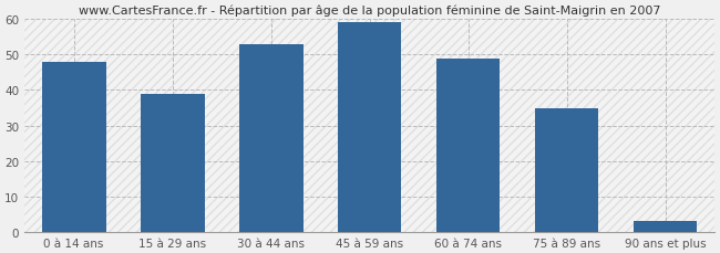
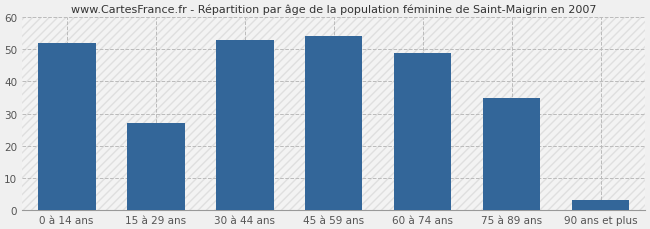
0 à 14 ans: 48 -> 52
15 à 29 ans: 39 -> 27
45 à 59 ans: 59 -> 54
